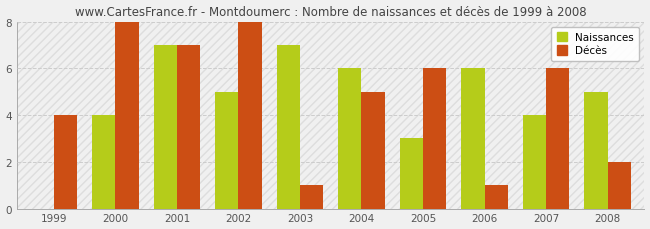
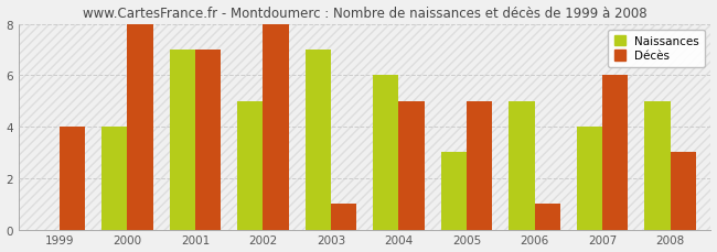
Décès/2005: 6 -> 5
Naissances/2006: 6 -> 5
Décès/2008: 2 -> 3
